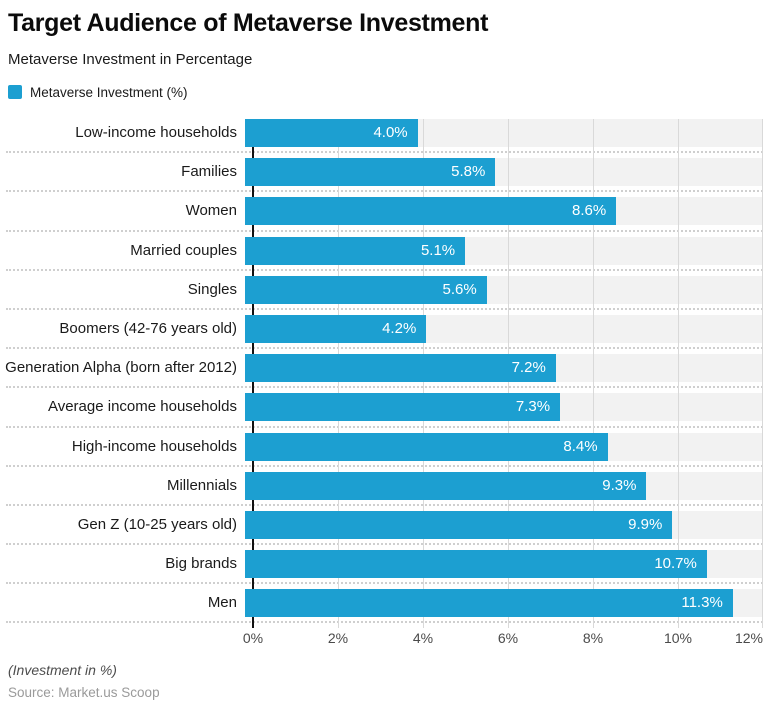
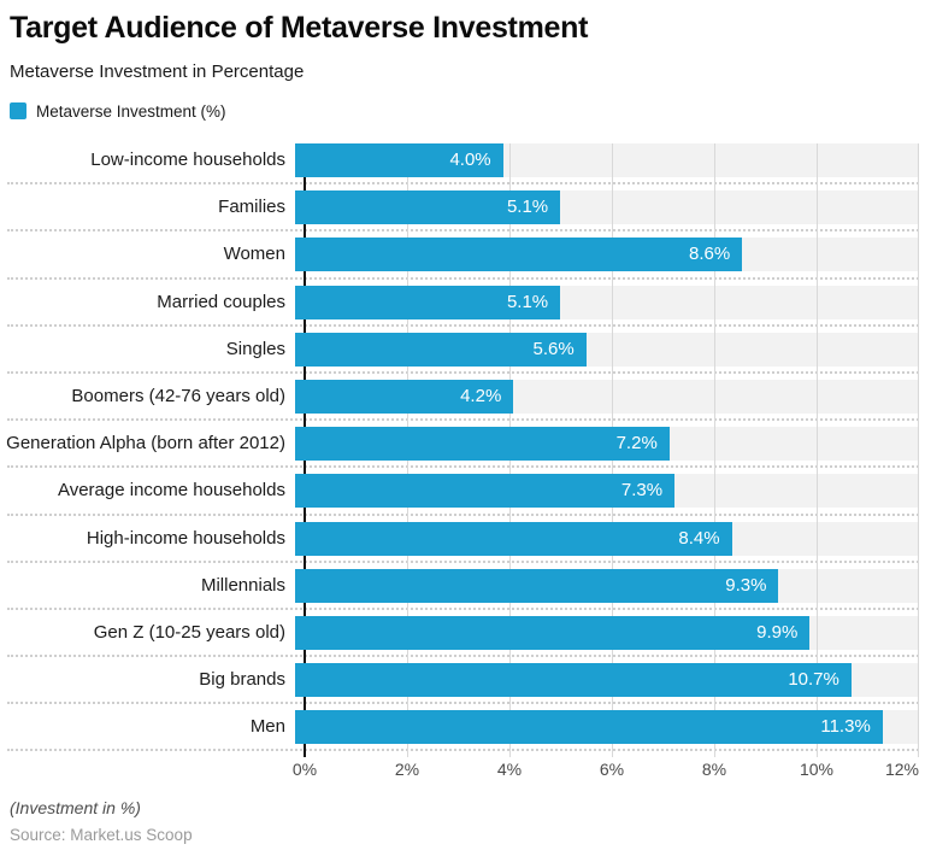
Families: 5.8% -> 5.1%
